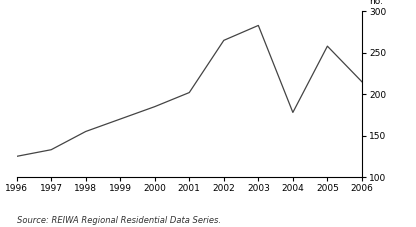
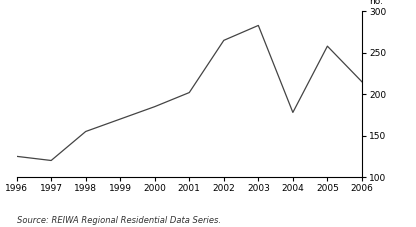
1997: 133 -> 120
